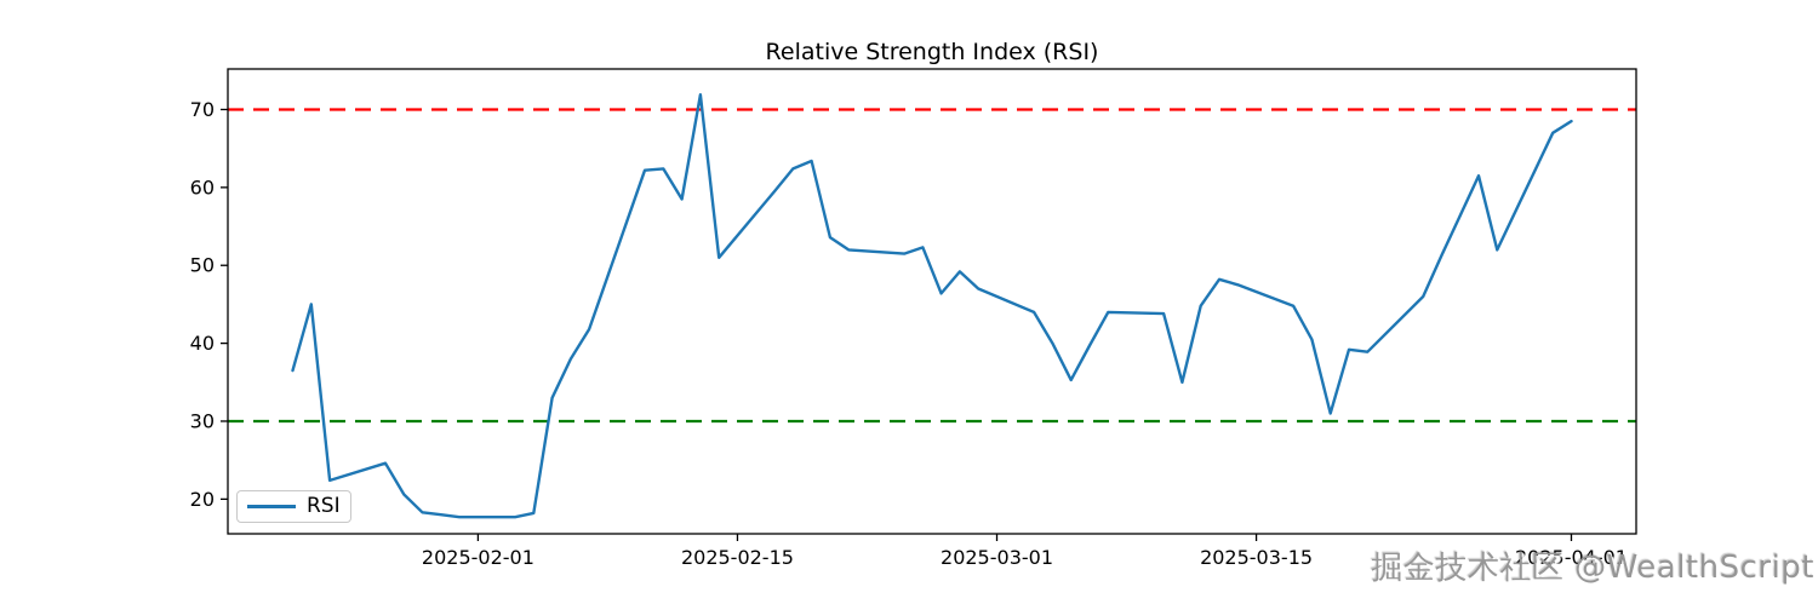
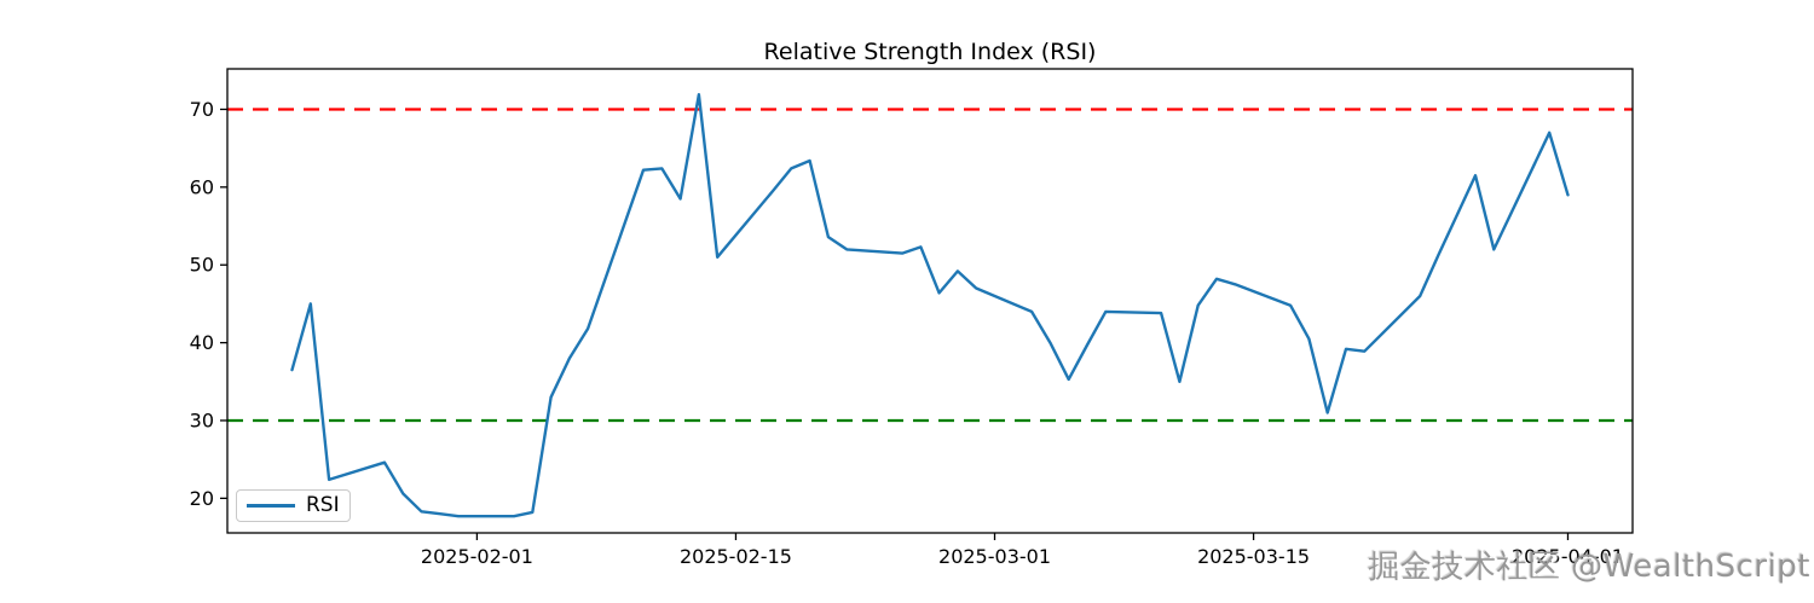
2025-04-01: 68 -> 59
